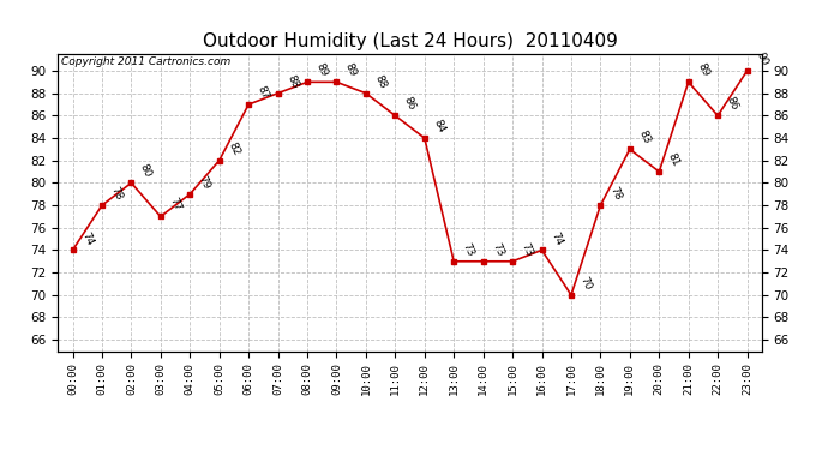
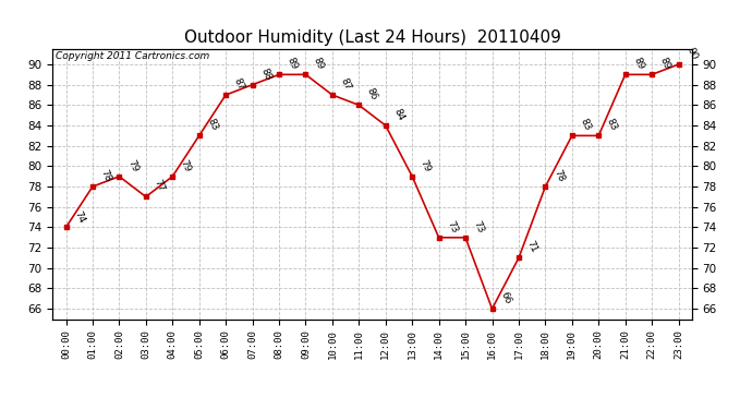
02:00: 80 -> 79
05:00: 82 -> 83
10:00: 88 -> 87
13:00: 73 -> 79
16:00: 74 -> 66
17:00: 70 -> 71
20:00: 81 -> 83
22:00: 86 -> 89
